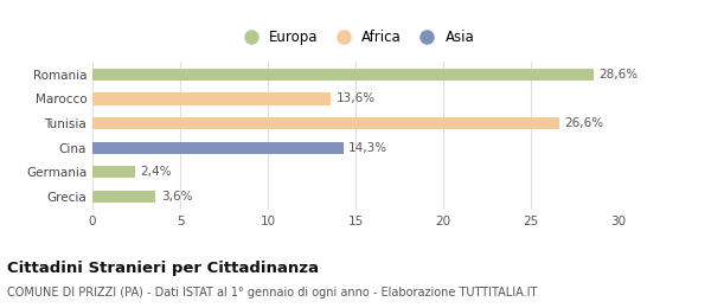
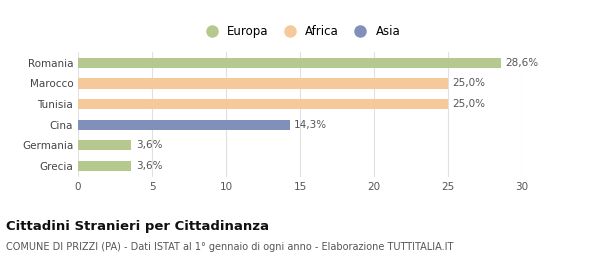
Marocco: 13,6% -> 25,0%
Tunisia: 26,6% -> 25,0%
Germania: 2,4% -> 3,6%
